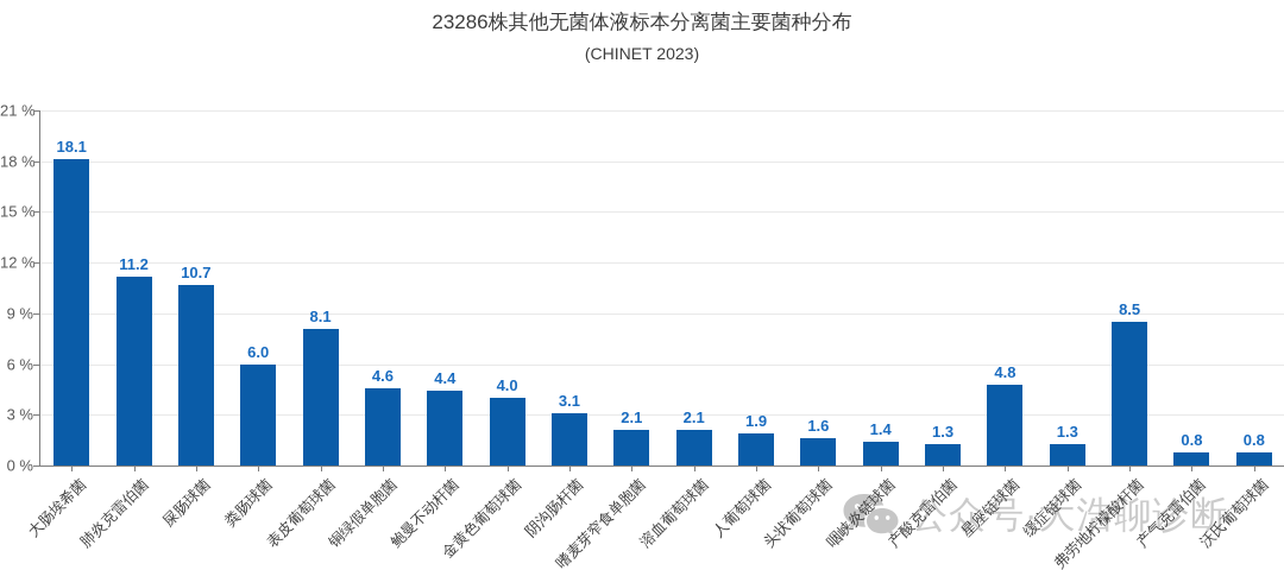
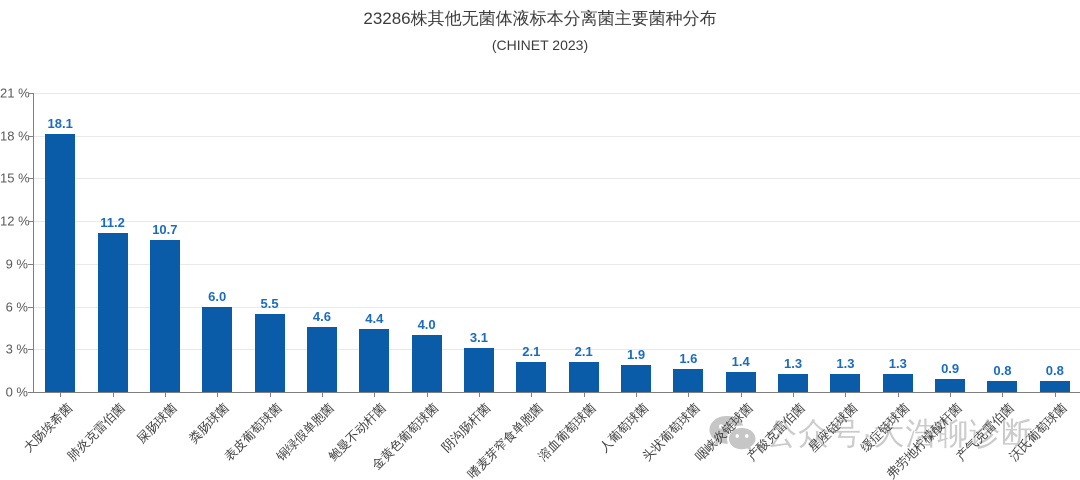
表皮葡萄球菌: 8.1 -> 5.5
星座链球菌: 4.8 -> 1.3
弗劳地柠檬酸杆菌: 8.5 -> 0.9
